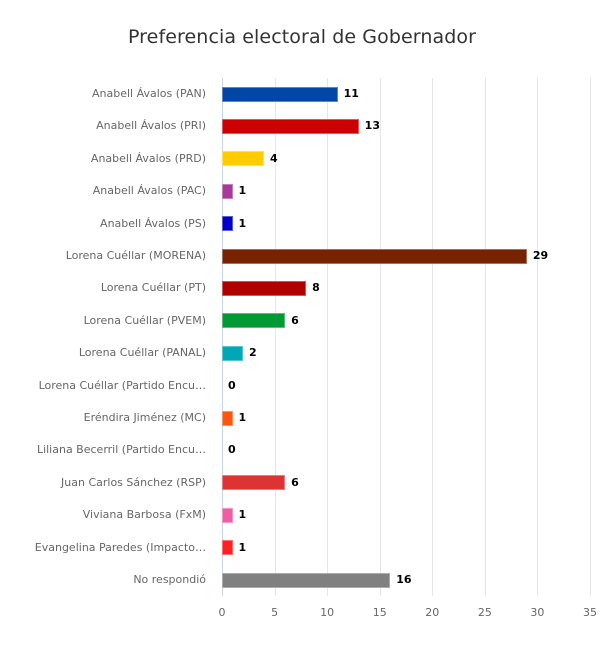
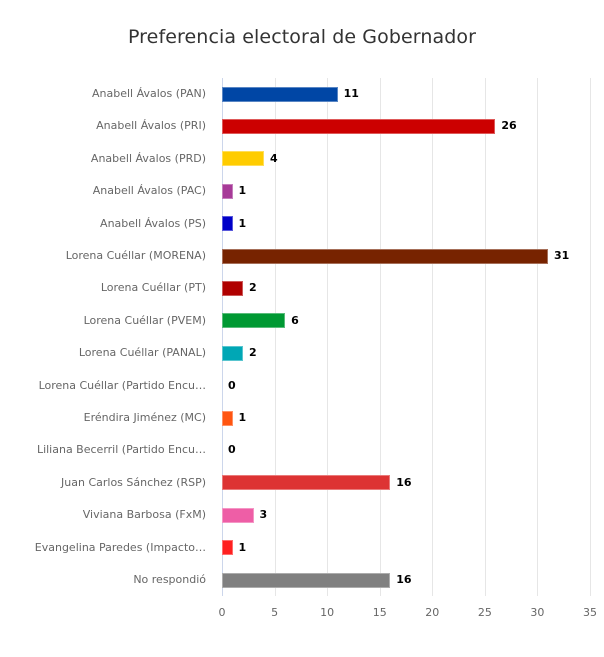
Anabell Ávalos (PRI): 13 -> 26
Lorena Cuéllar (MORENA): 29 -> 31
Lorena Cuéllar (PT): 8 -> 2
Juan Carlos Sánchez (RSP): 6 -> 16
Viviana Barbosa (FxM): 1 -> 3
